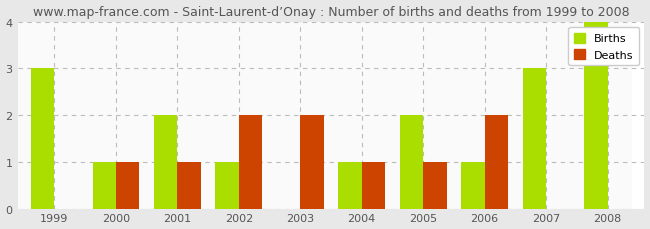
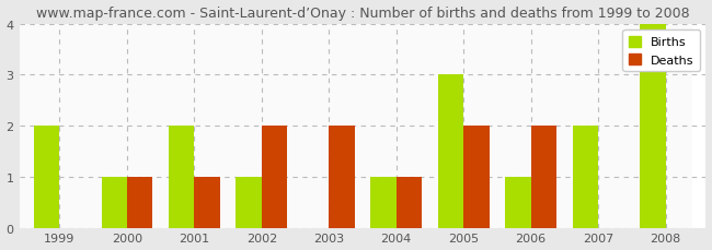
Births/1999: 3 -> 2
Births/2005: 2 -> 3
Deaths/2005: 1 -> 2
Births/2007: 3 -> 2
